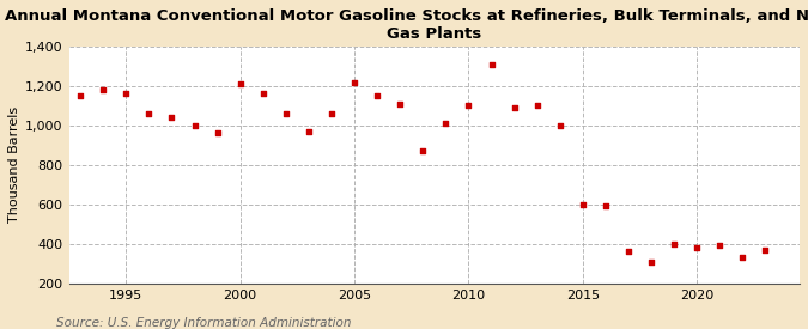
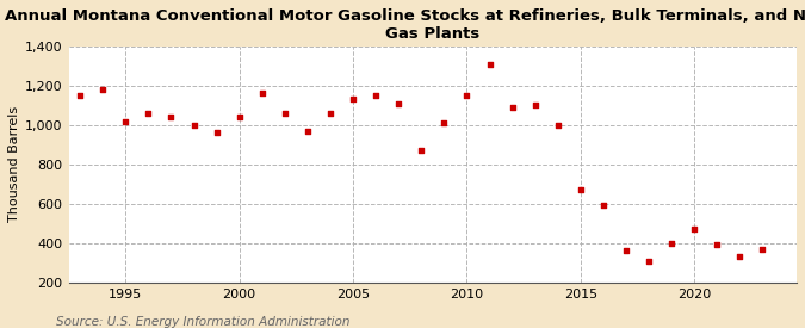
1995: 1,160 -> 1,020
2000: 1,210 -> 1,040
2005: 1,220 -> 1,130
2010: 1,100 -> 1,150
2015: 600 -> 670
2020: 380 -> 470
